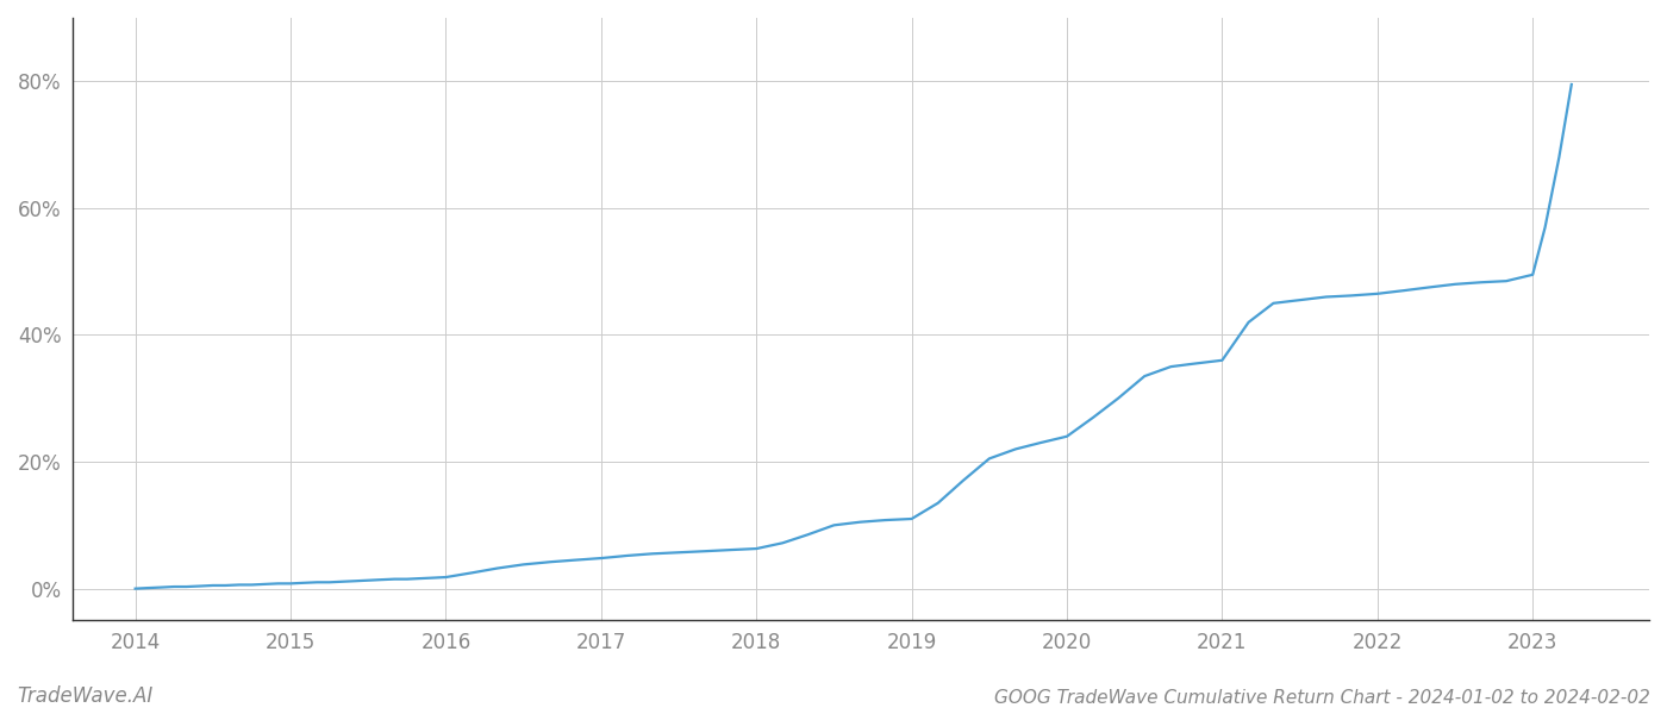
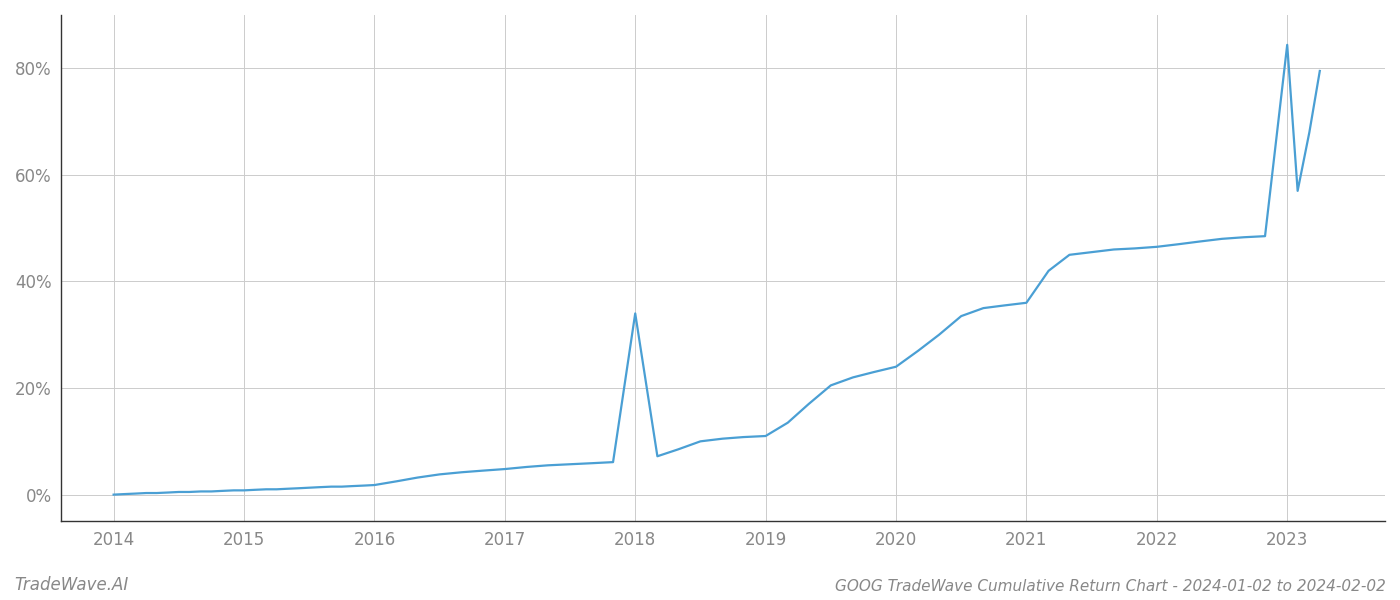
2018: 6.3% -> 34.0%
2023: 49.5% -> 84.4%
